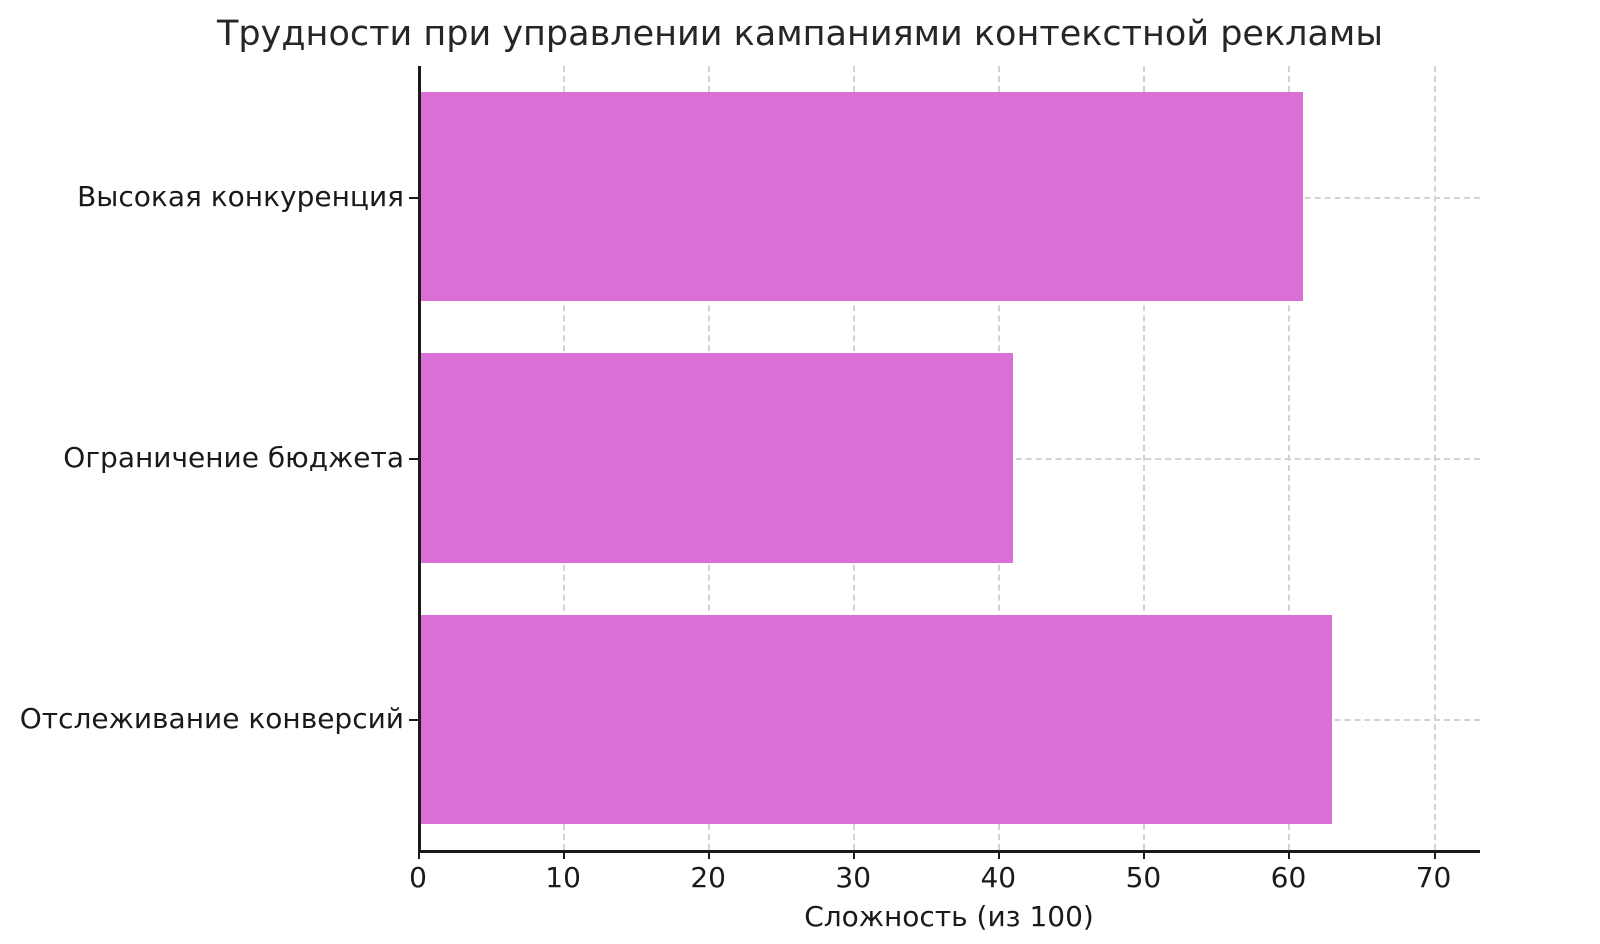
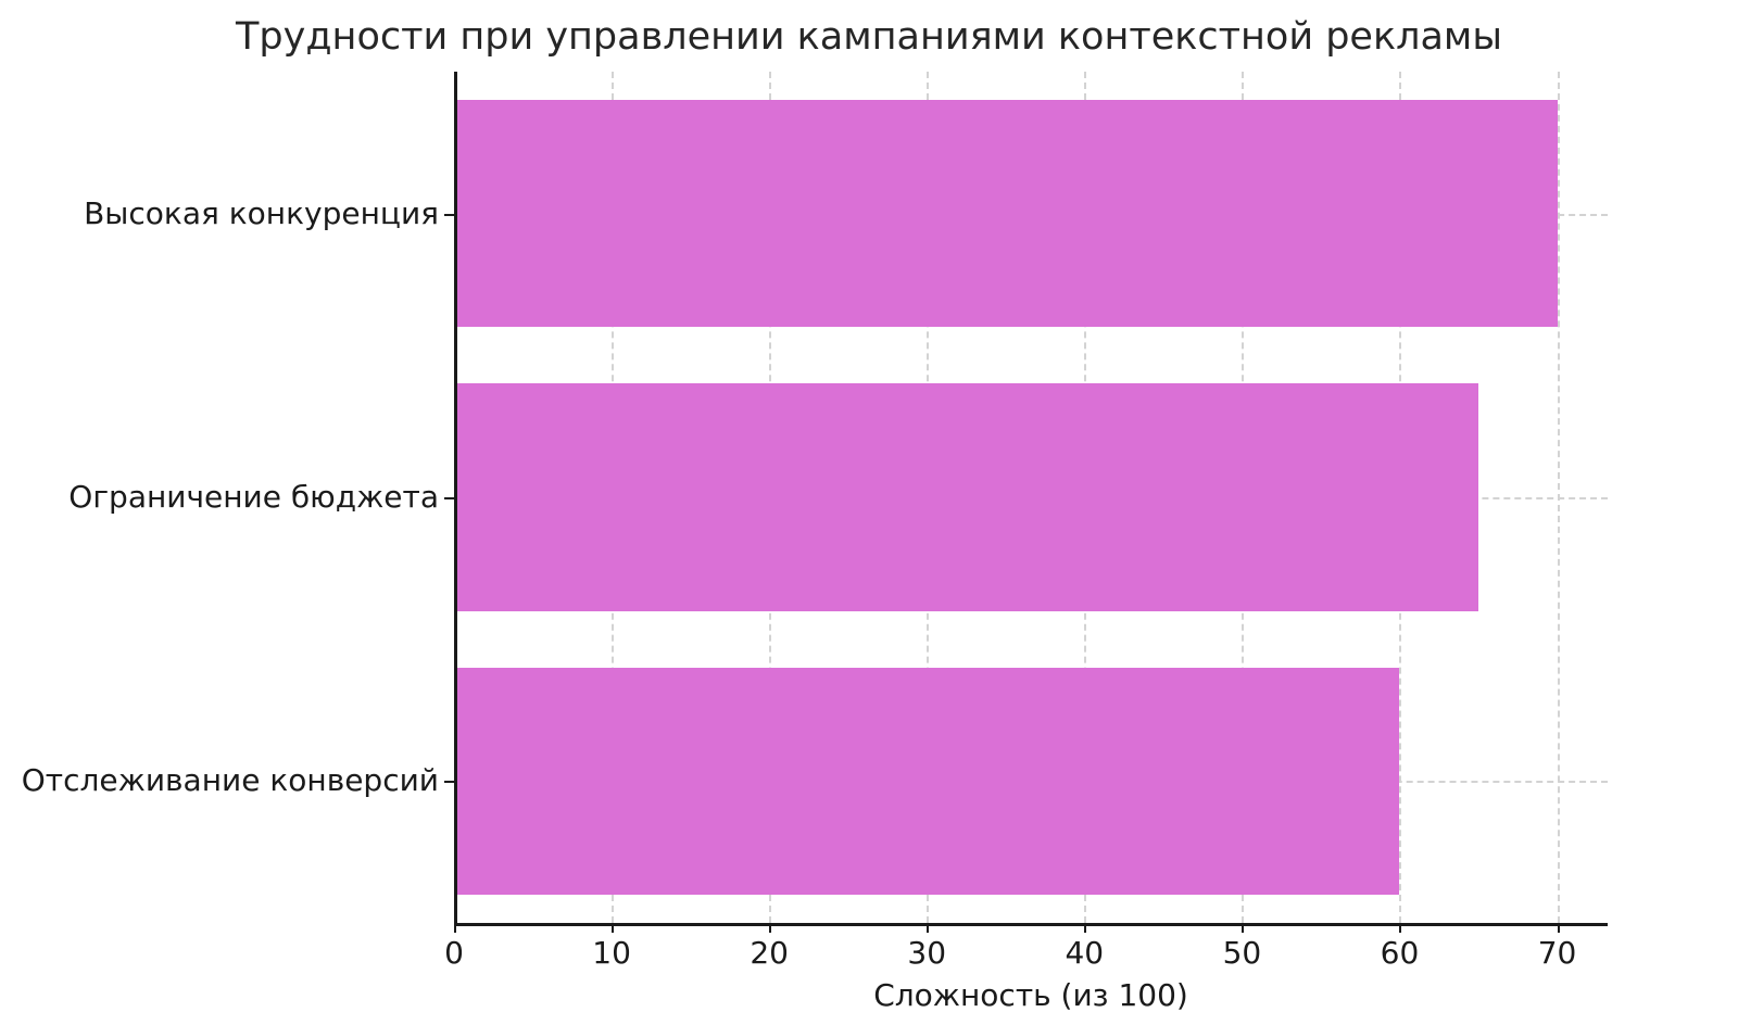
Высокая конкуренция: 61 -> 70
Ограничение бюджета: 41 -> 65
Отслеживание конверсий: 63 -> 60
